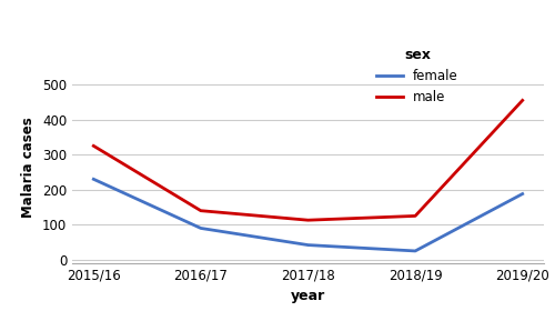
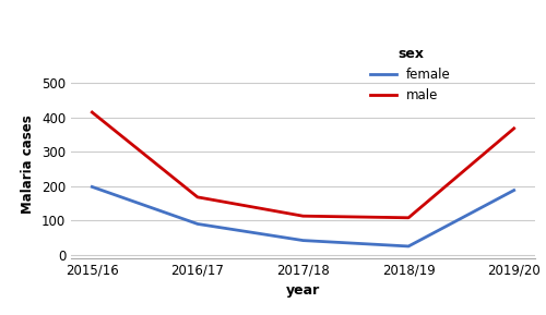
female/2015/16: 230 -> 198
male/2015/16: 325 -> 415
male/2016/17: 140 -> 168
male/2018/19: 125 -> 108
male/2019/20: 455 -> 368
